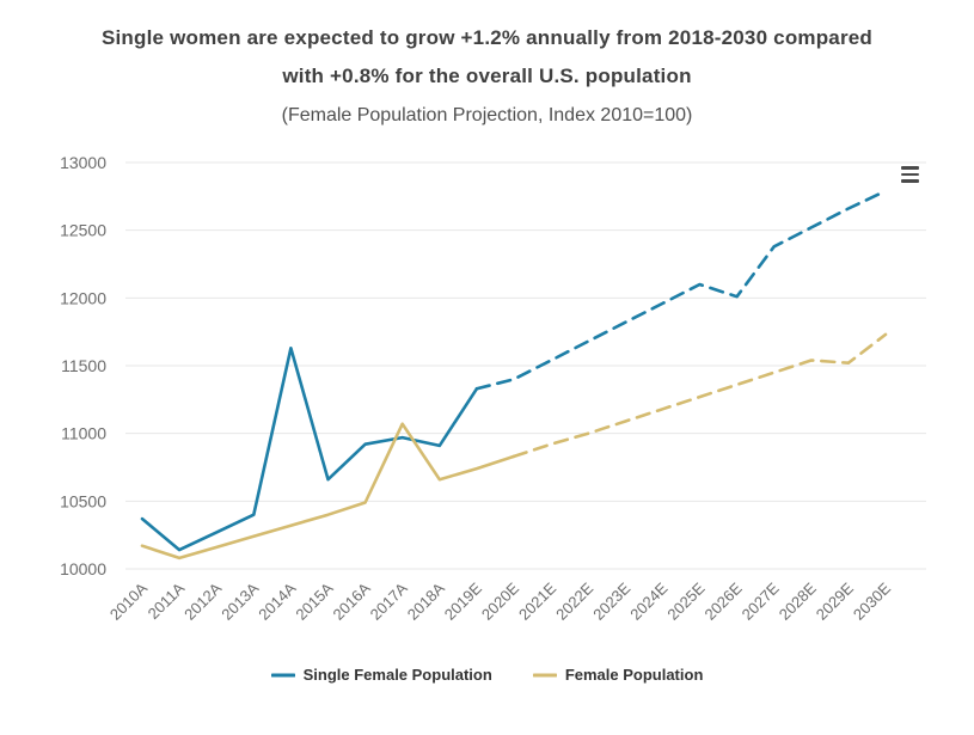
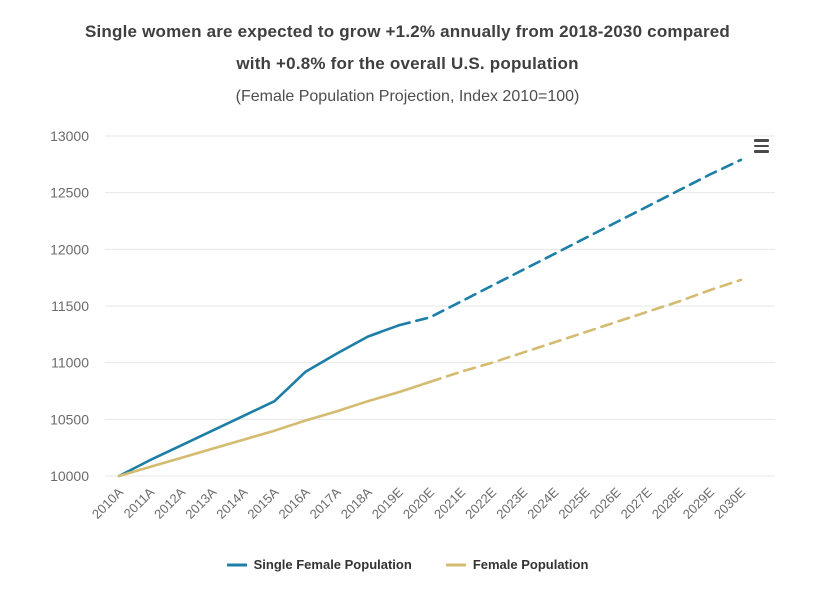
Single Female Population/2010A: 10370 -> 10000
Female Population/2010A: 10170 -> 10000
Single Female Population/2014A: 11630 -> 10530
Single Female Population/2017A: 10970 -> 11080
Female Population/2017A: 11070 -> 10570
Single Female Population/2018A: 10910 -> 11230
Single Female Population/2026E: 12010 -> 12240
Female Population/2029E: 11520 -> 11640
